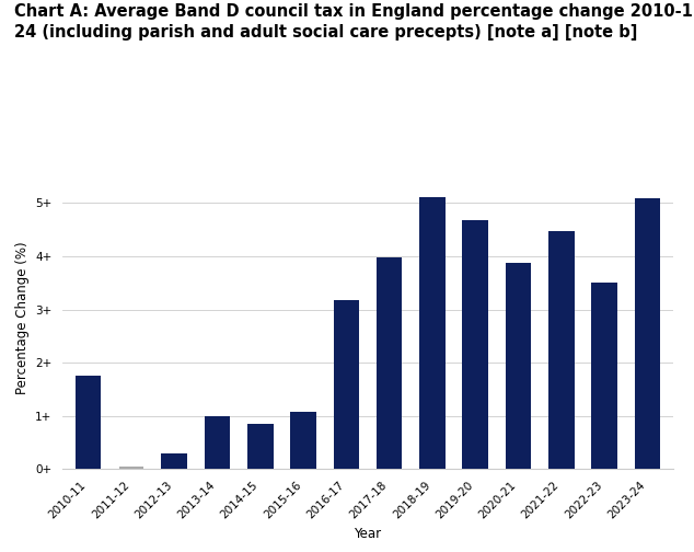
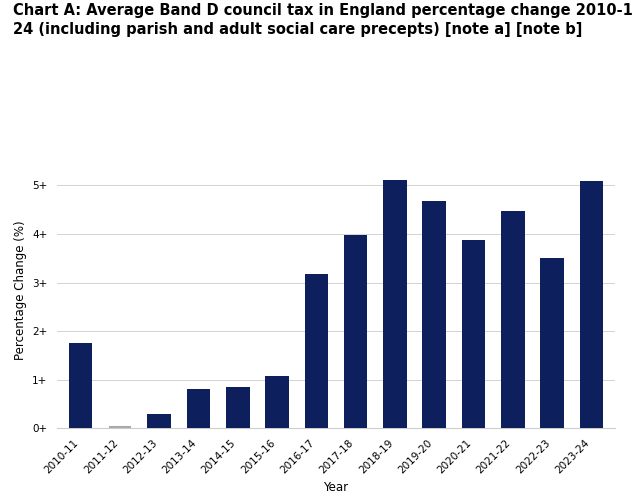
2013-14: 1.00+ -> 0.80+
